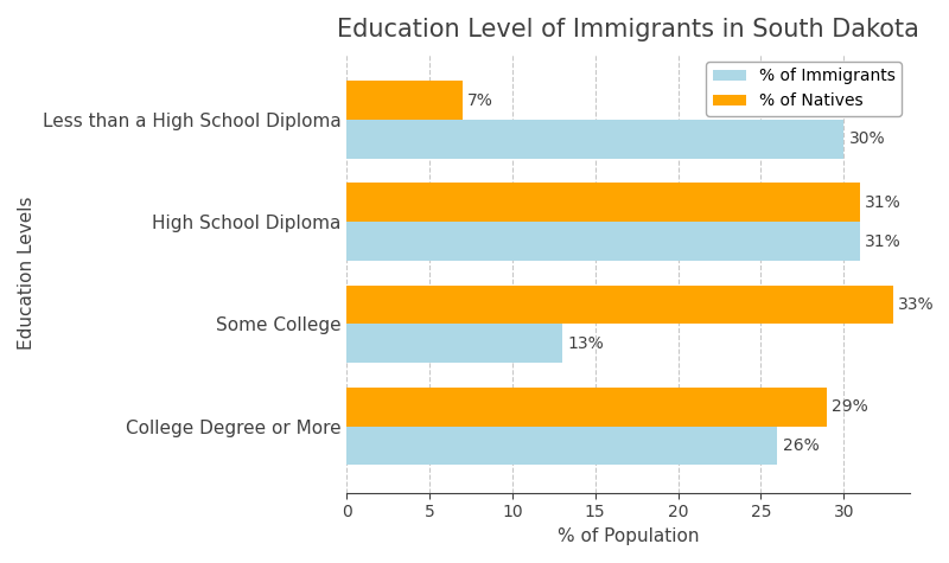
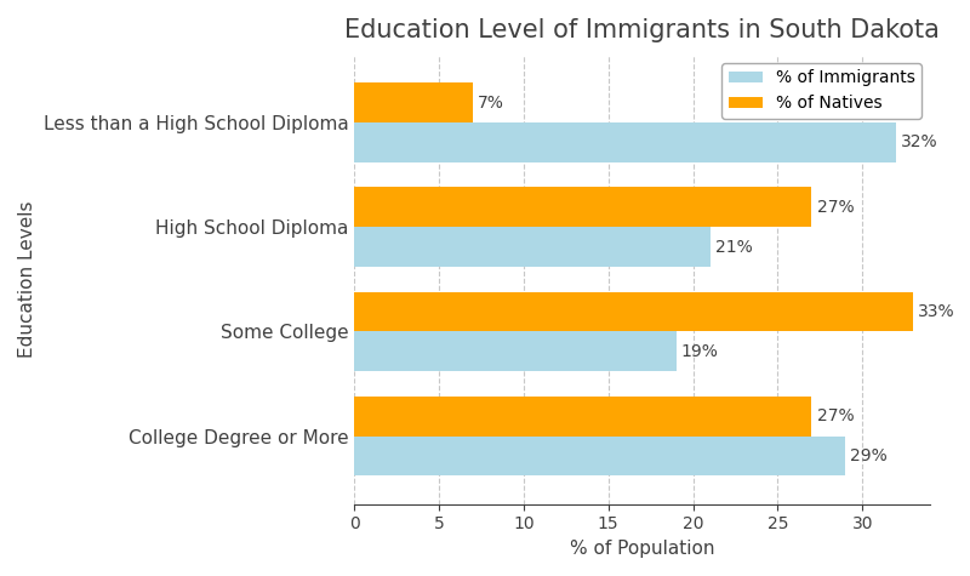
% of Immigrants/Less than a High School Diploma: 30% -> 32%
% of Natives/High School Diploma: 31% -> 27%
% of Immigrants/High School Diploma: 31% -> 21%
% of Immigrants/Some College: 13% -> 19%
% of Natives/College Degree or More: 29% -> 27%
% of Immigrants/College Degree or More: 26% -> 29%
